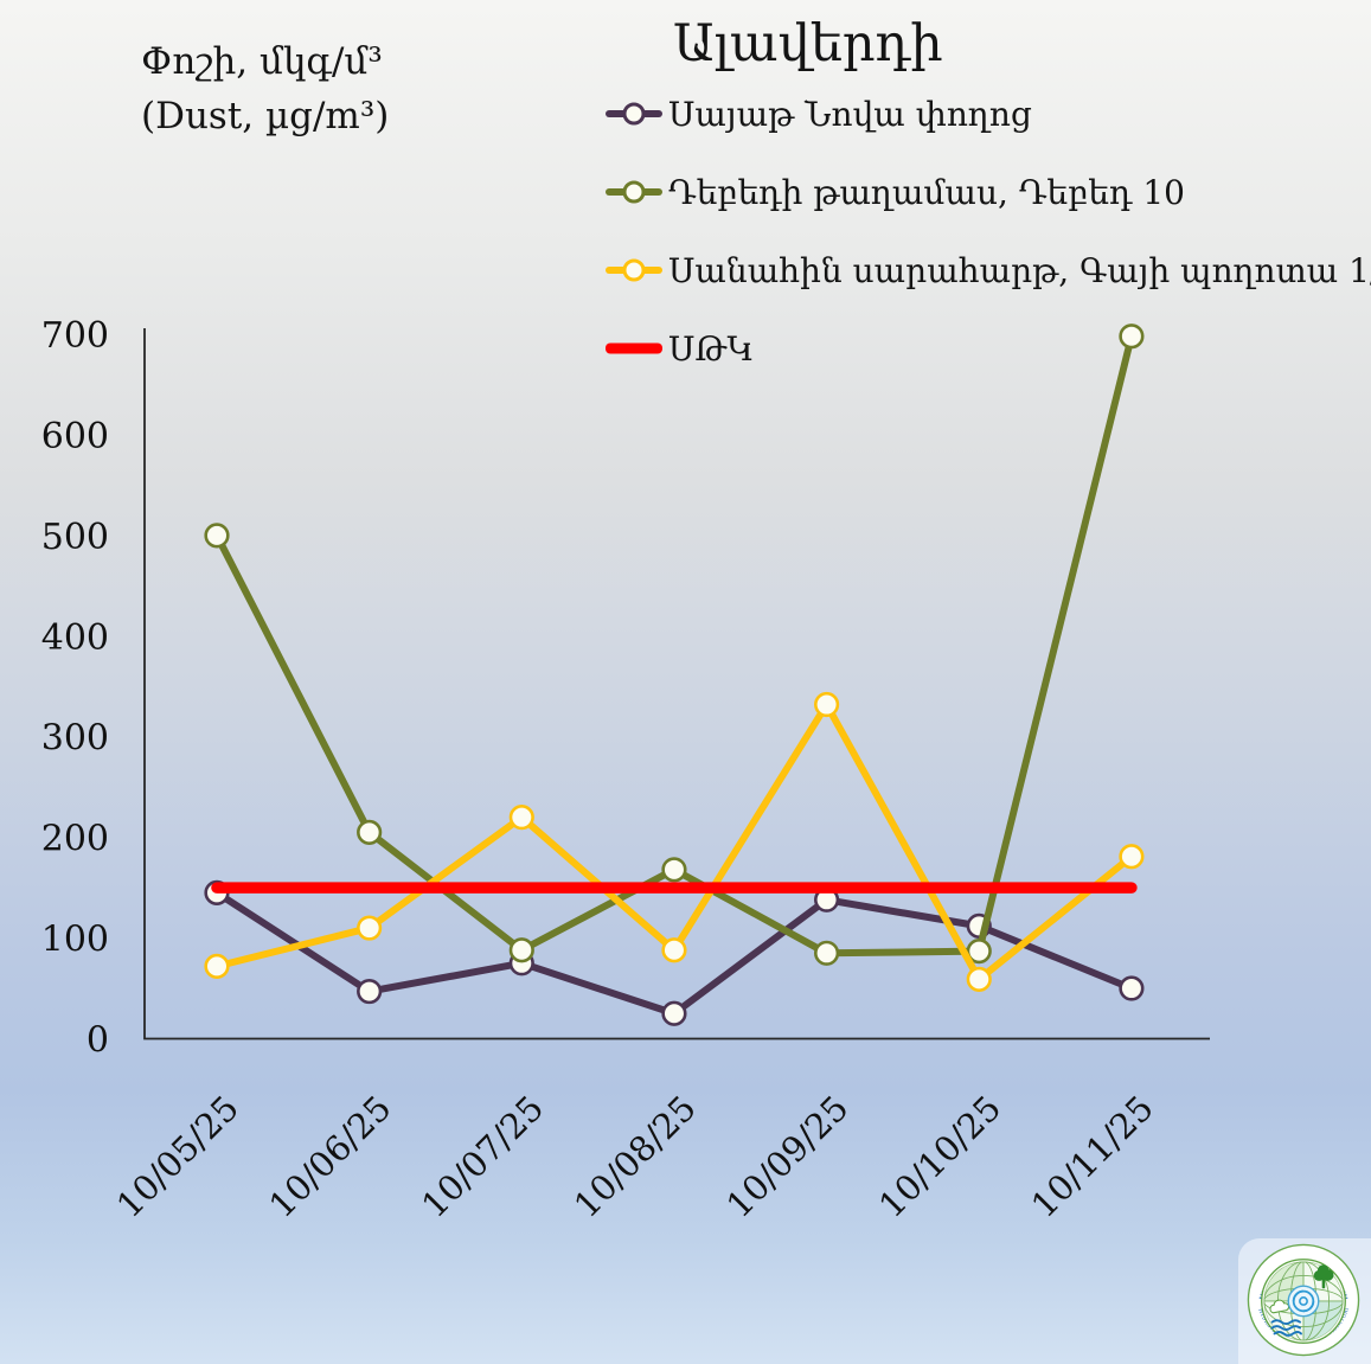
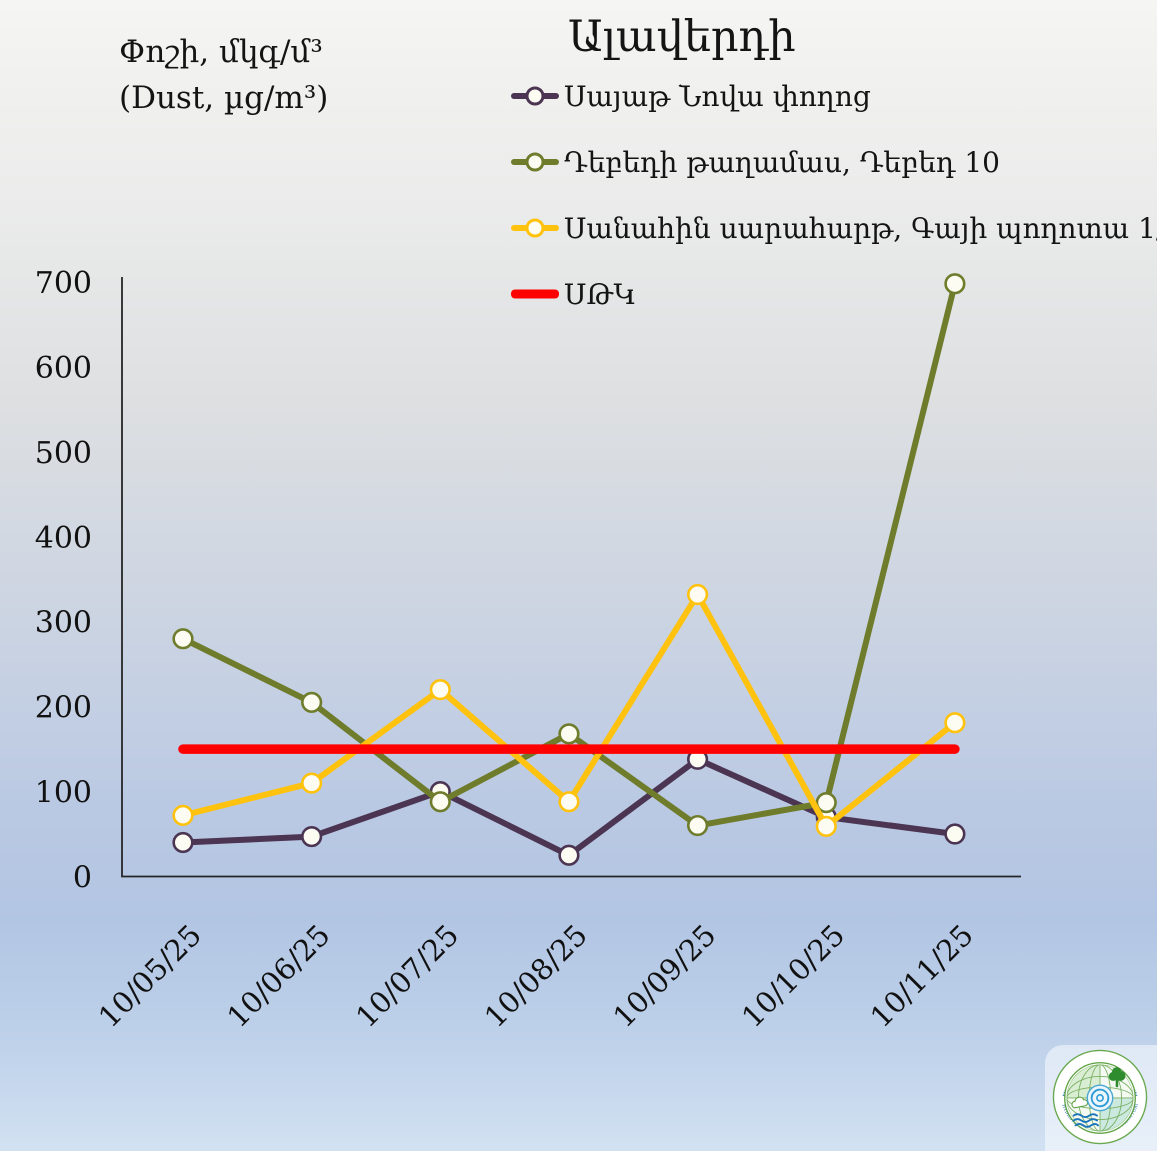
Սայաթ Նովա փողոց/10/05/25: 140 -> 40
Դեբեդի թաղամաս, Դեբեդ 10/10/05/25: 500 -> 280
Սայաթ Նովա փողոց/10/07/25: 80 -> 100
Դեբեդի թաղամաս, Դեբեդ 10/10/09/25: 80 -> 60
Սայաթ Նովա փողոց/10/10/25: 110 -> 70
